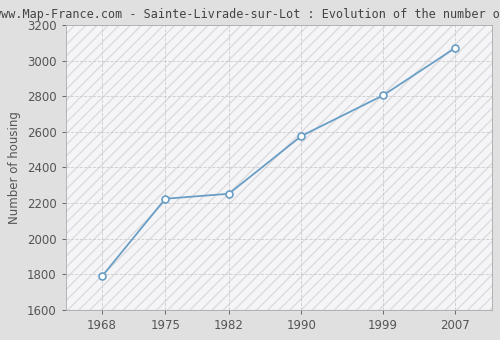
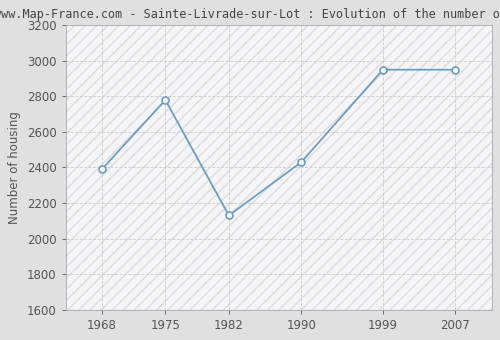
1968: 1790 -> 2390
1975: 2220 -> 2780
1982: 2250 -> 2130
1990: 2580 -> 2430
1999: 2800 -> 2950
2007: 3070 -> 2950
